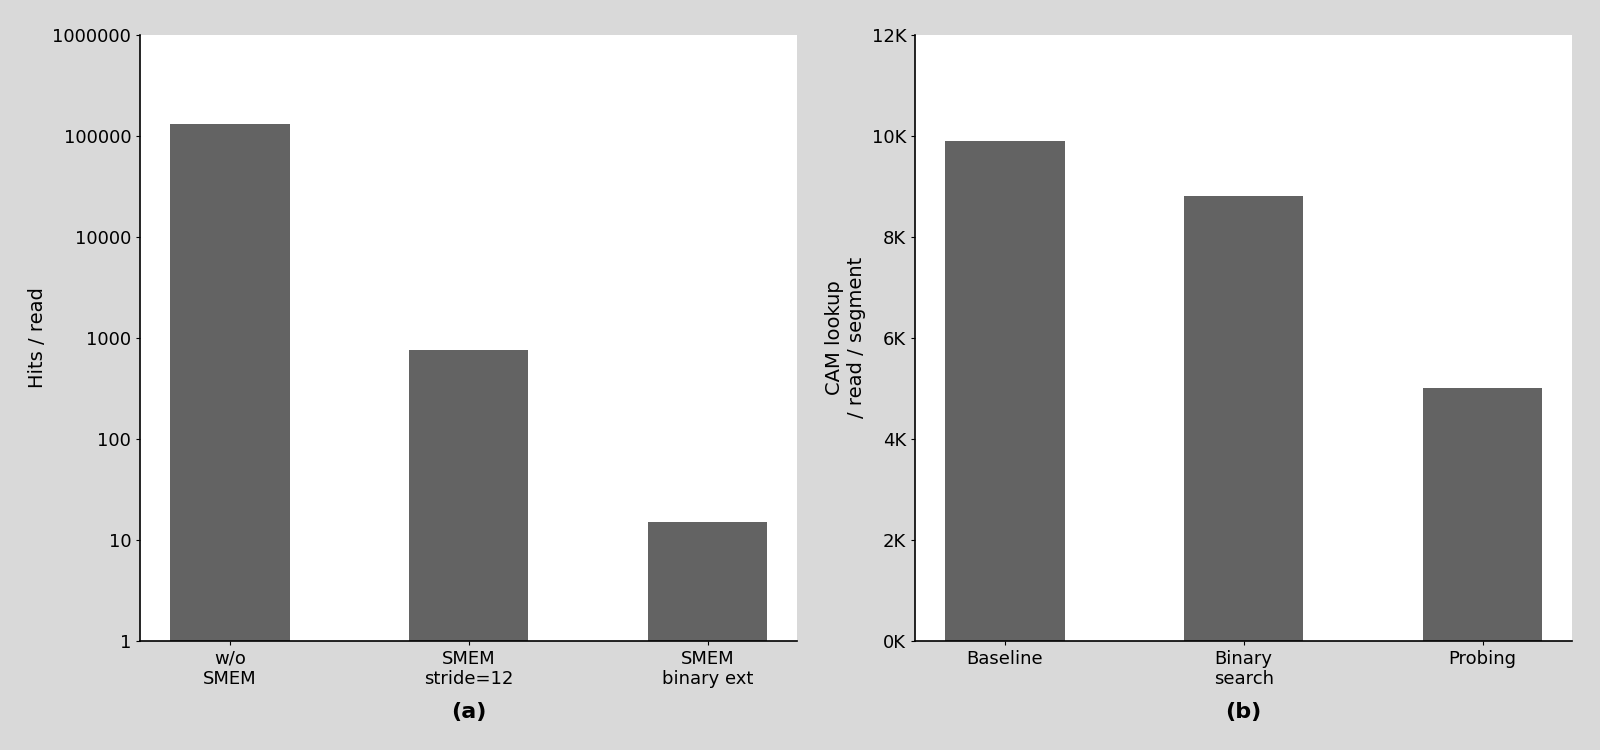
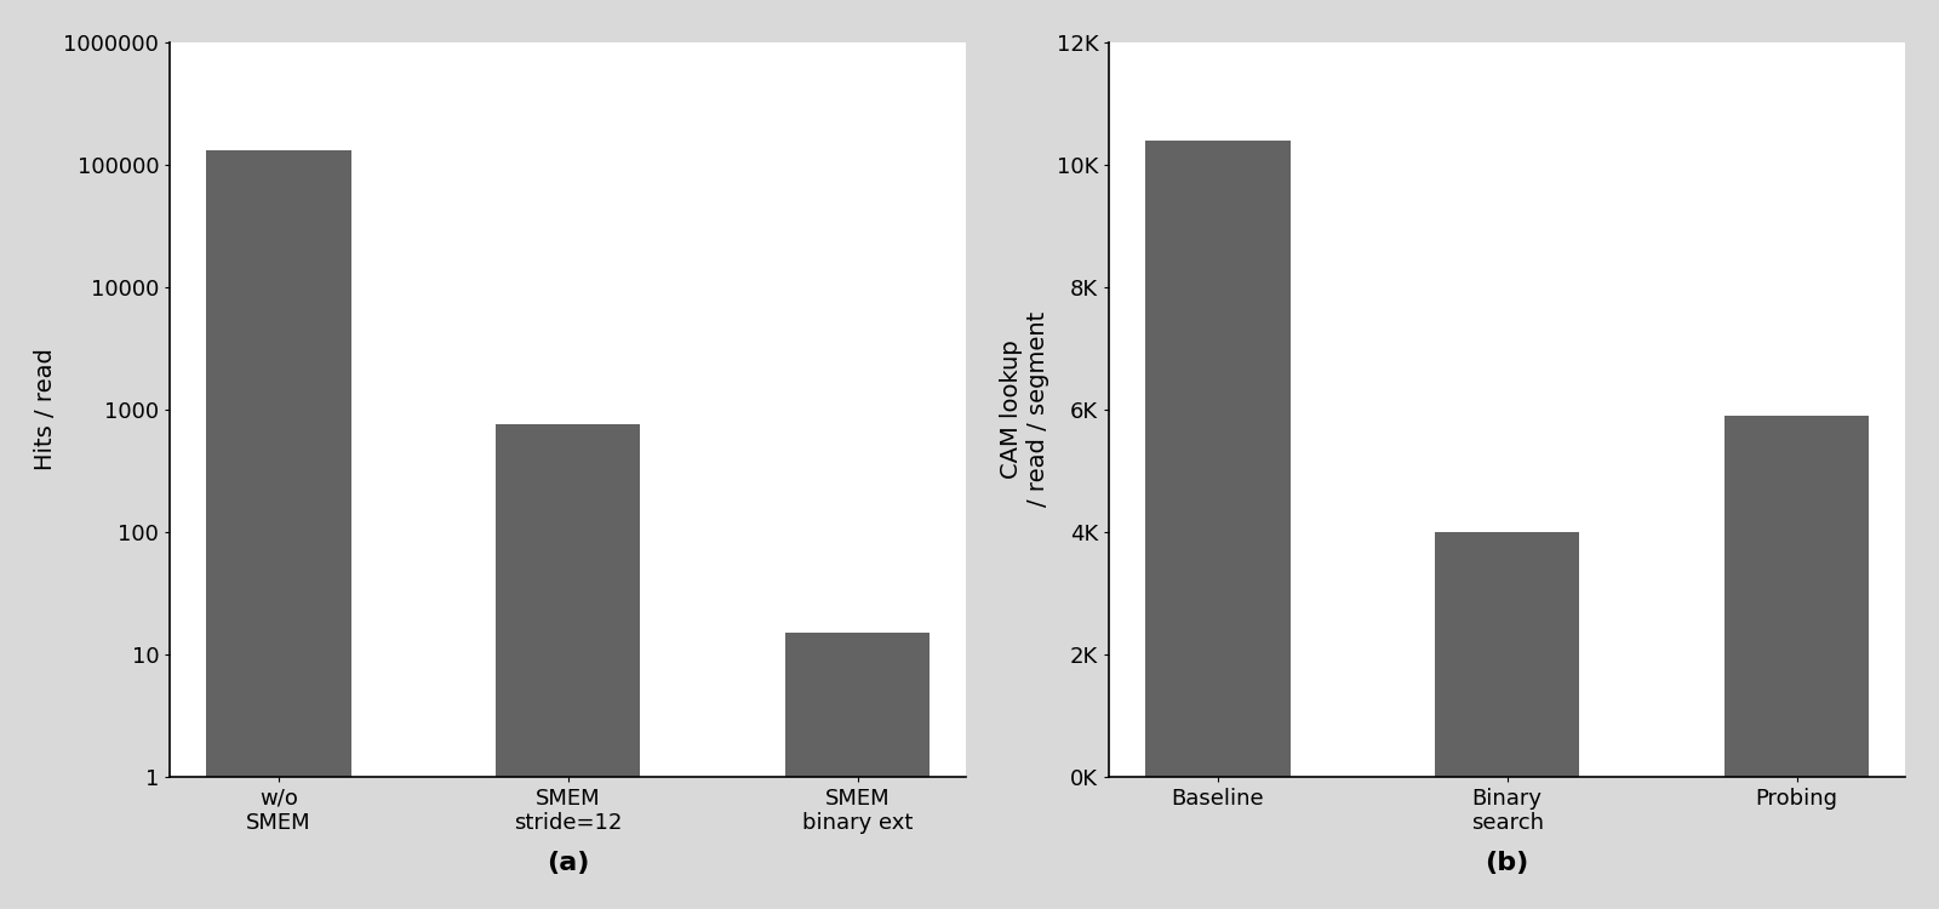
Baseline: 9.9K -> 10.4K
Binary search: 8.8K -> 4.0K
Probing: 5.0K -> 5.9K
